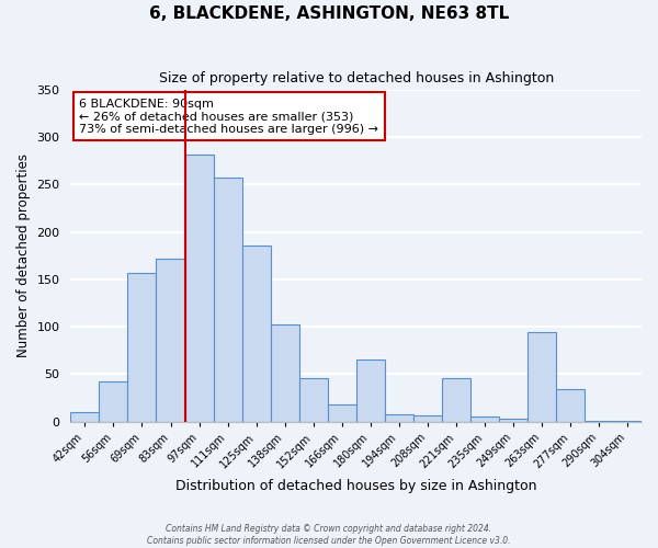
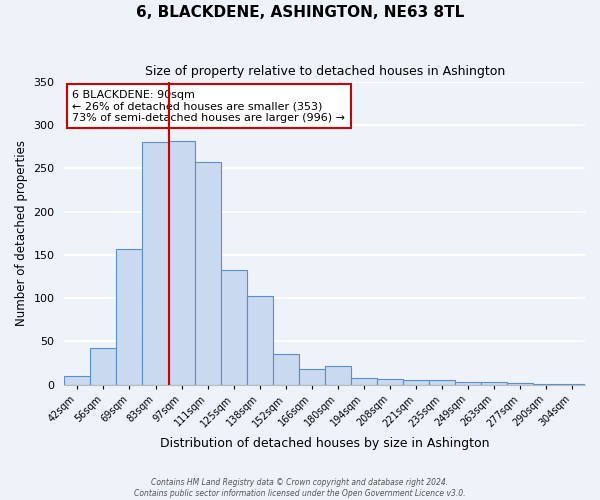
83sqm: 172 -> 281
125sqm: 186 -> 133
152sqm: 46 -> 35
180sqm: 66 -> 21
221sqm: 46 -> 5
263sqm: 94 -> 3
277sqm: 34 -> 2
